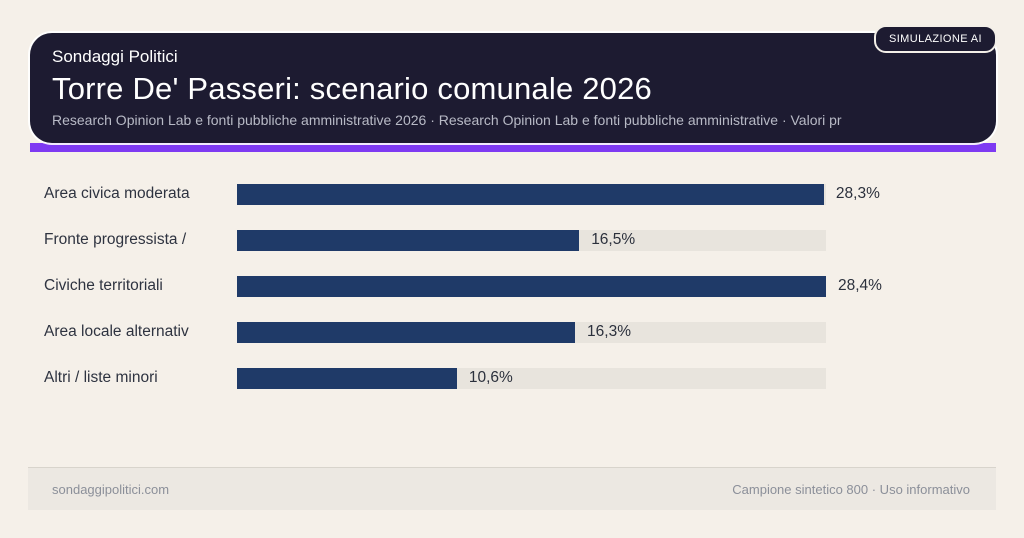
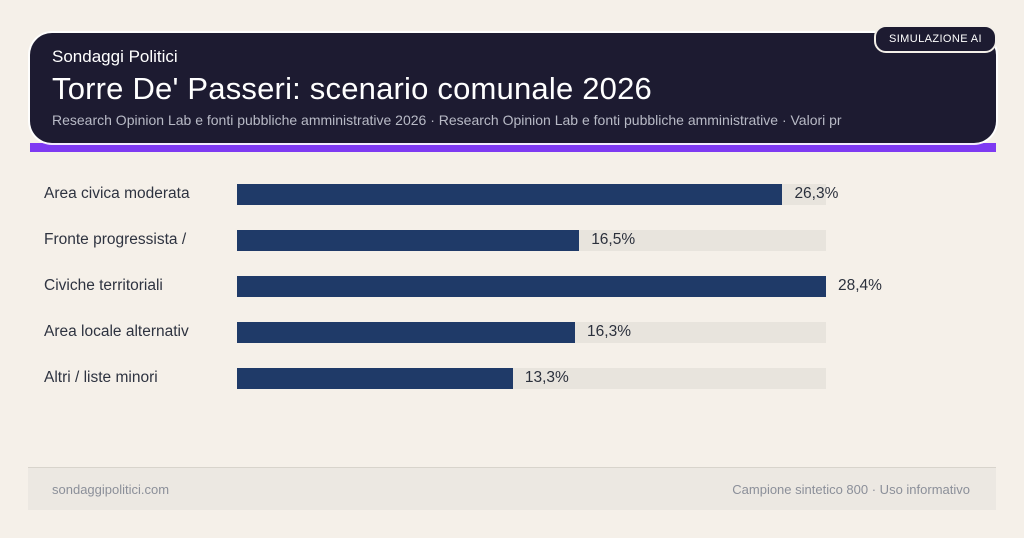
Area civica moderata: 28,3% -> 26,3%
Altri / liste minori: 10,6% -> 13,3%
